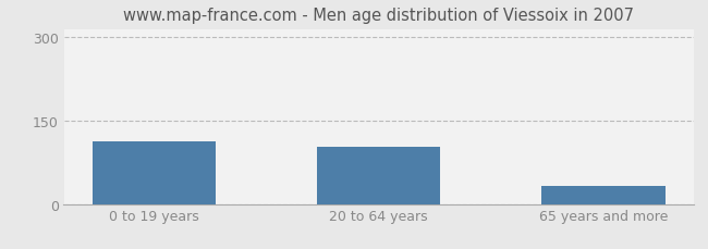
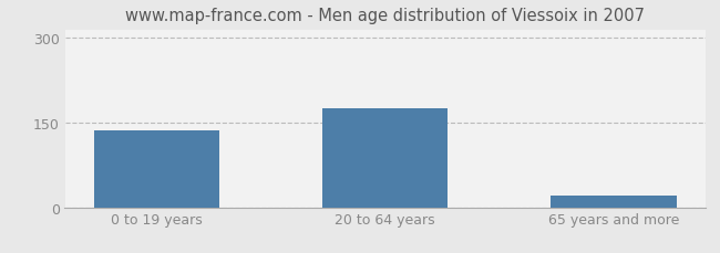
0 to 19 years: 112 -> 137
20 to 64 years: 102 -> 175
65 years and more: 32 -> 20
